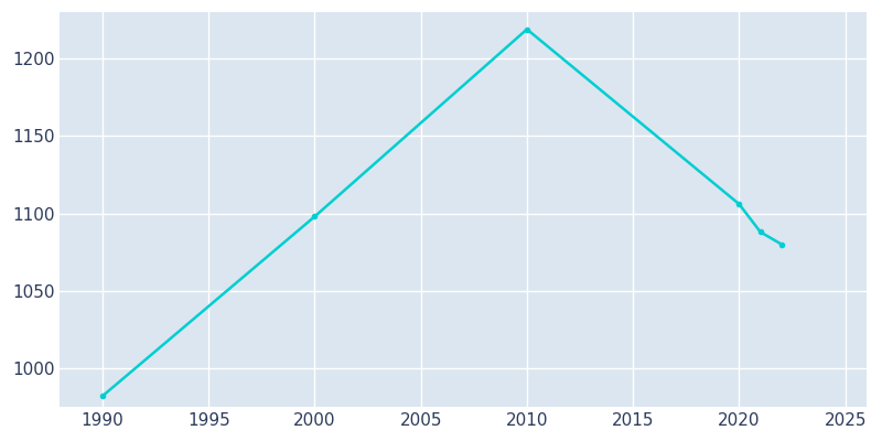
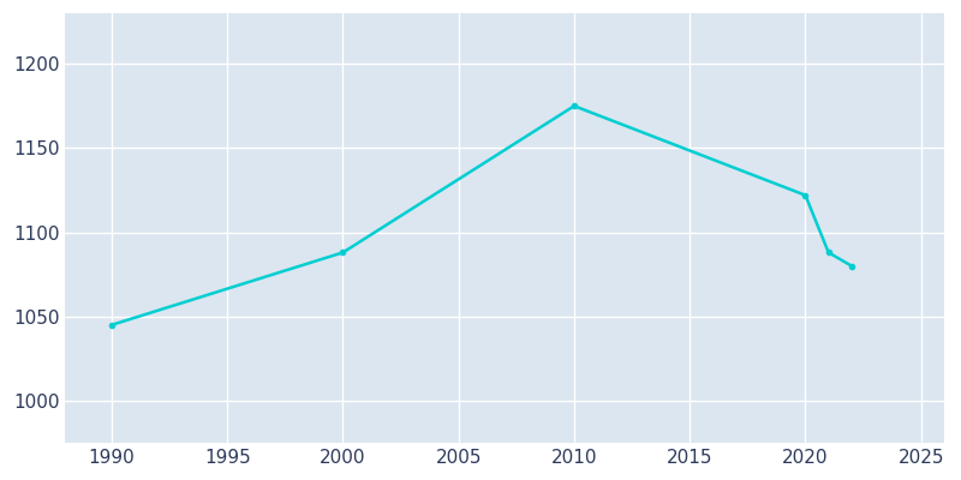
1990: 982 -> 1045
2000: 1098 -> 1088
2010: 1219 -> 1175
2020: 1106 -> 1122
